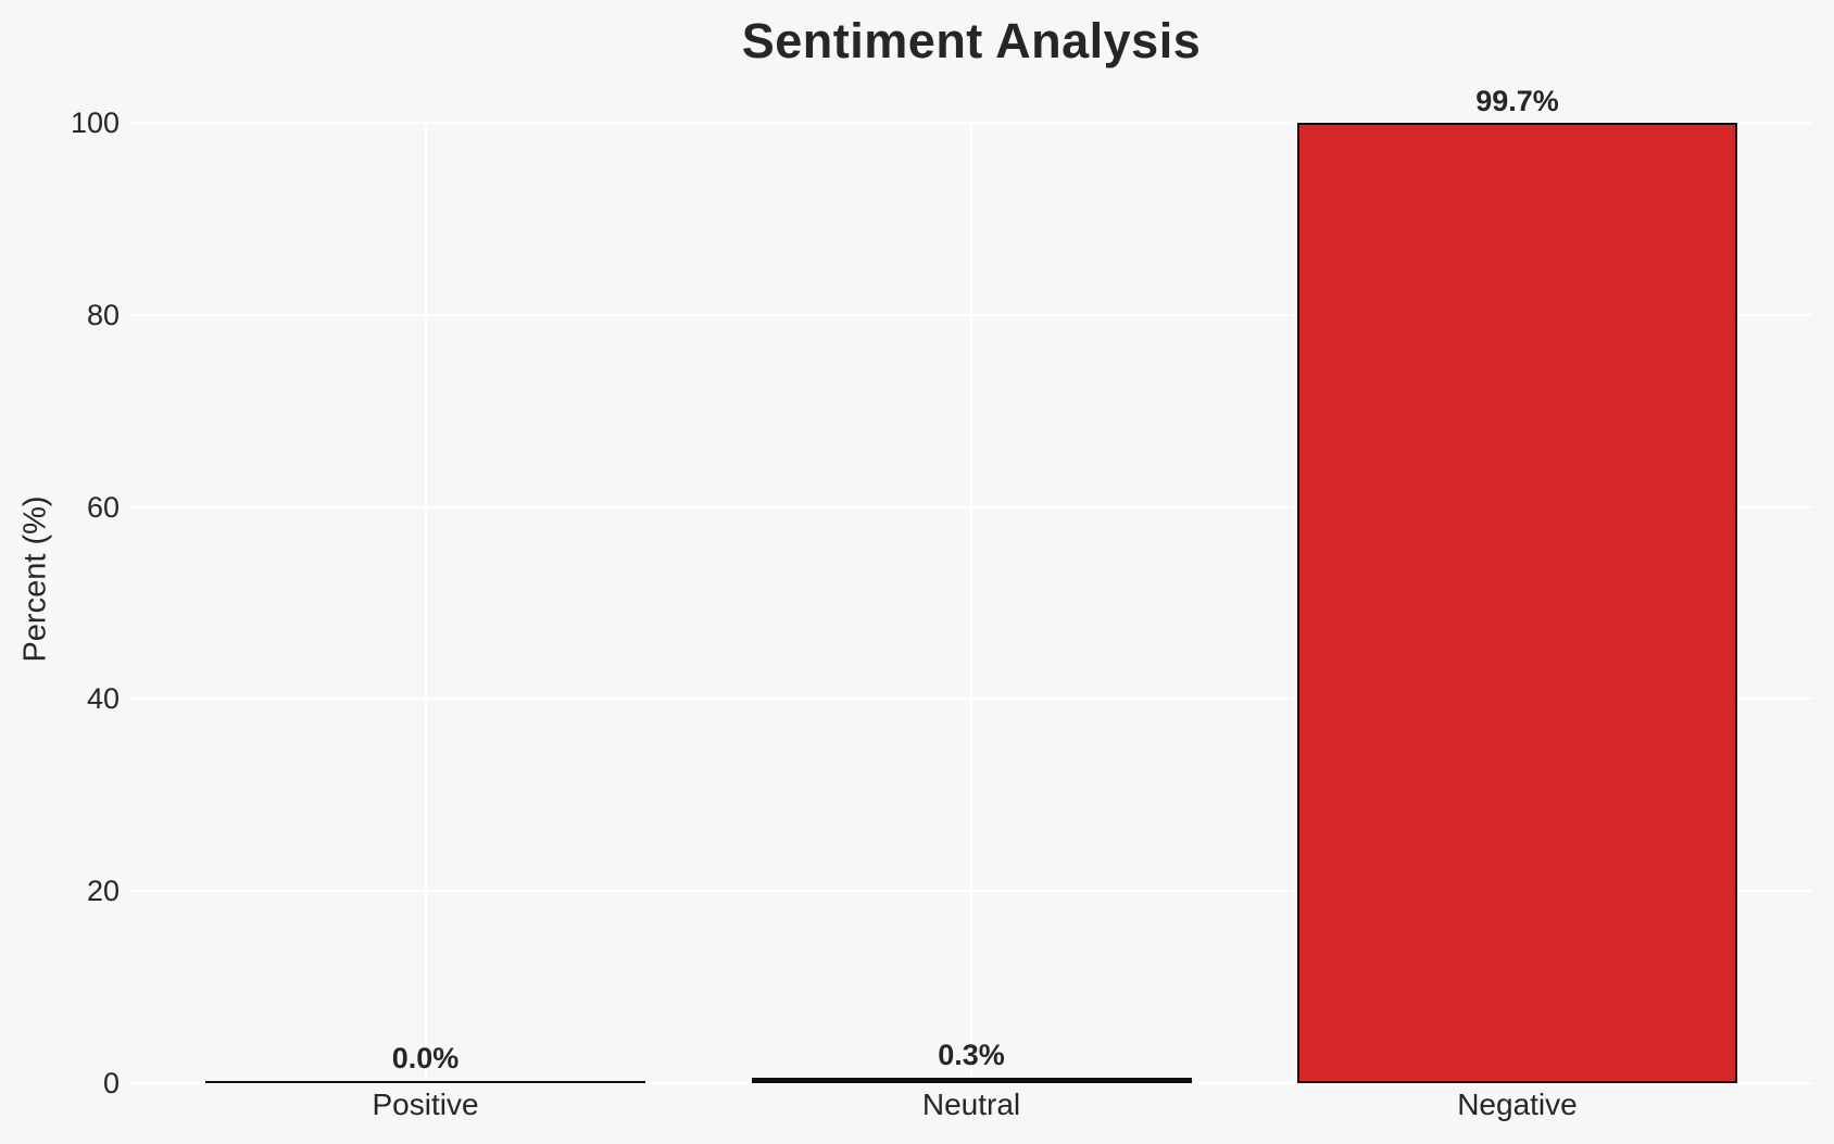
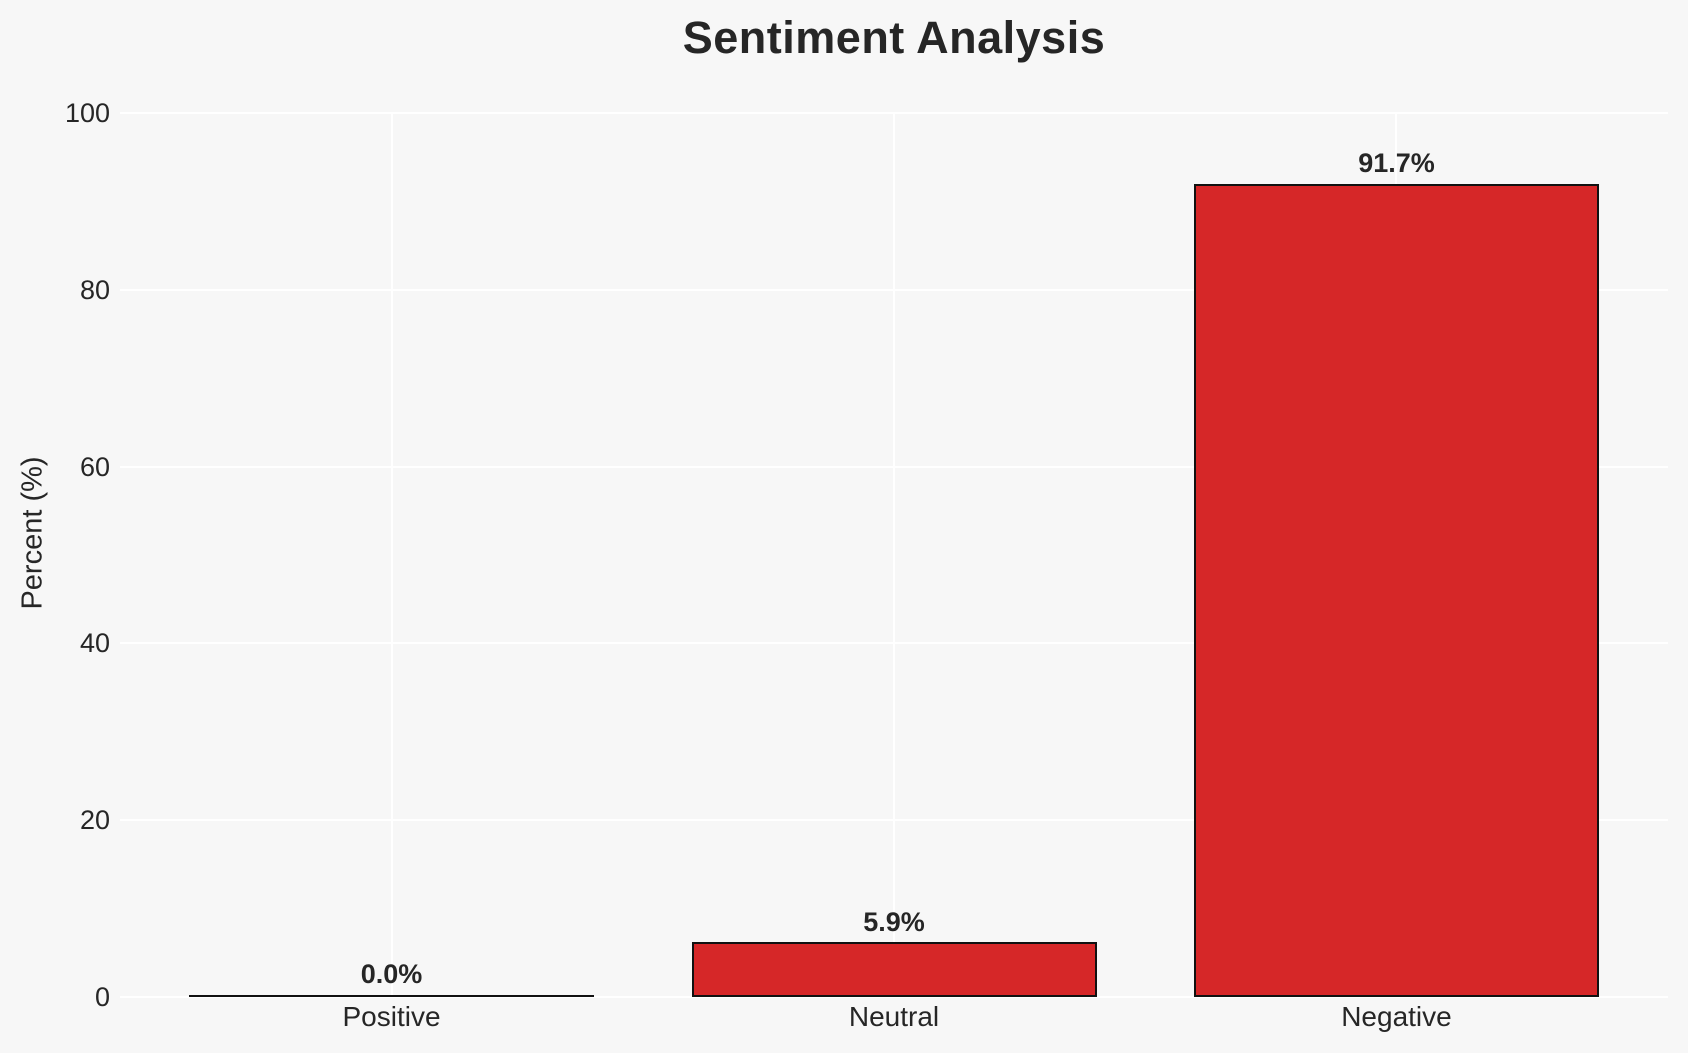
Neutral: 0.3% -> 5.9%
Negative: 99.7% -> 91.7%
